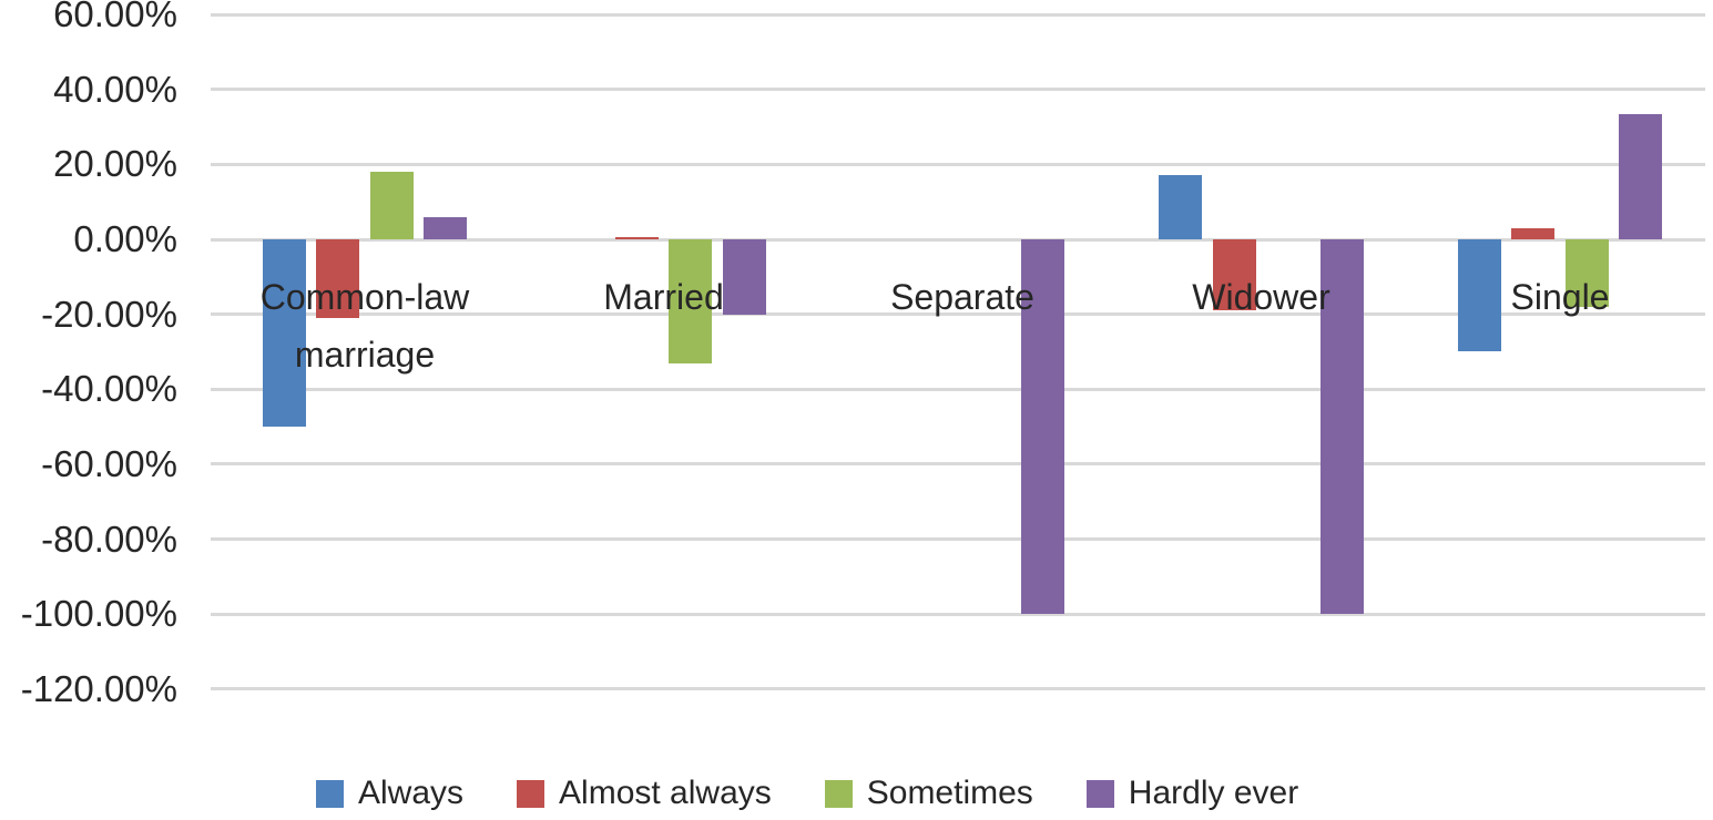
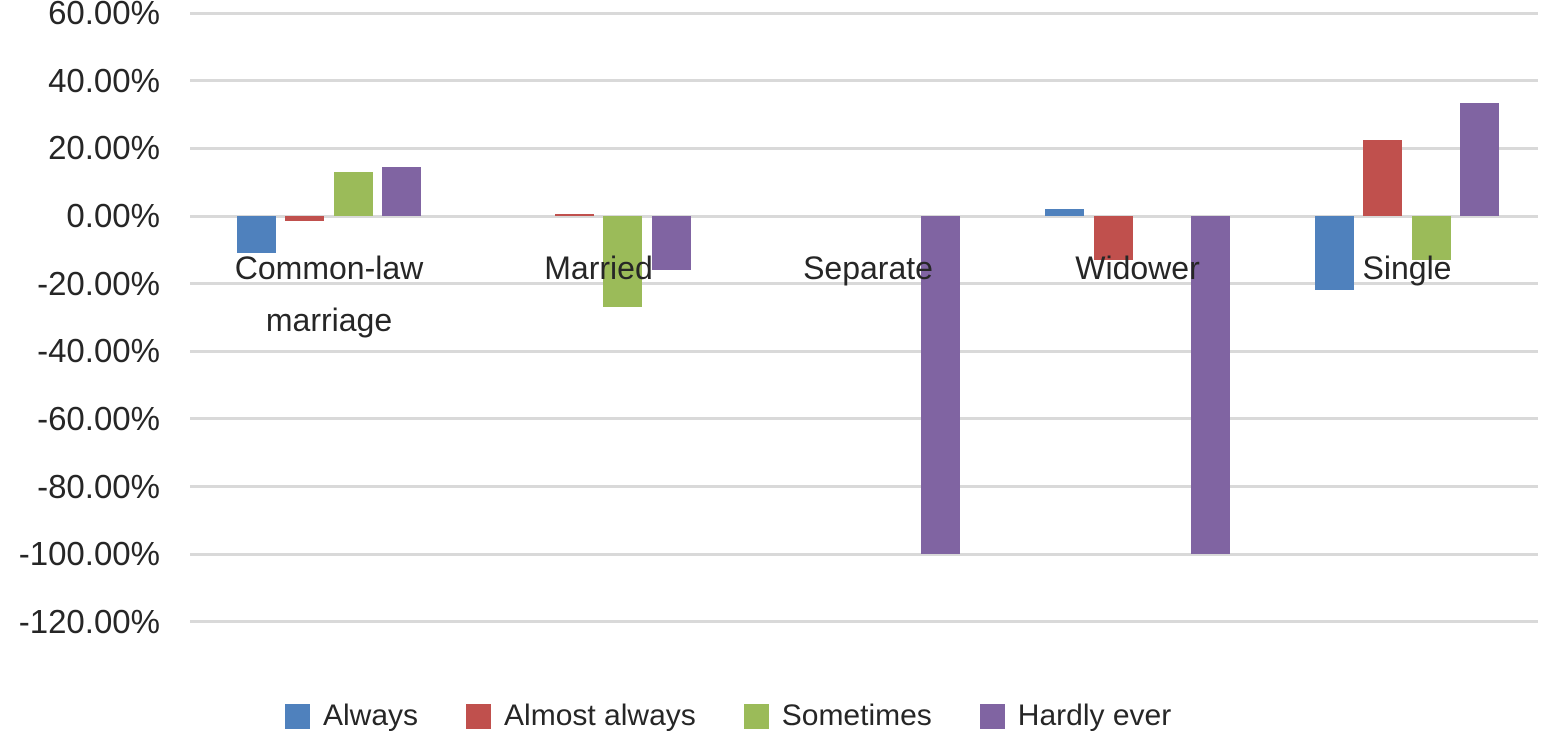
Always/Common-law marriage: -50% -> -11%
Almost always/Common-law marriage: -21% -> -2%
Sometimes/Common-law marriage: 18% -> 13%
Hardly ever/Common-law marriage: 6% -> 14%
Sometimes/Married: -33% -> -27%
Hardly ever/Married: -20% -> -16%
Always/Widower: 17% -> 2%
Almost always/Widower: -19% -> -13%
Always/Single: -30% -> -22%
Almost always/Single: 3% -> 22%
Sometimes/Single: -18% -> -13%
